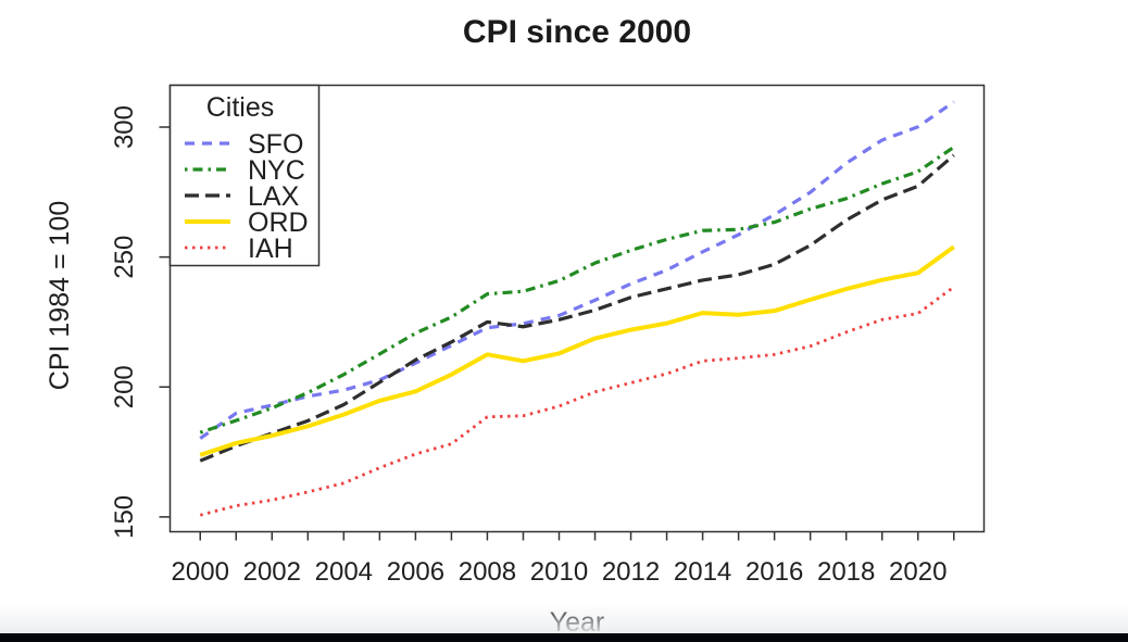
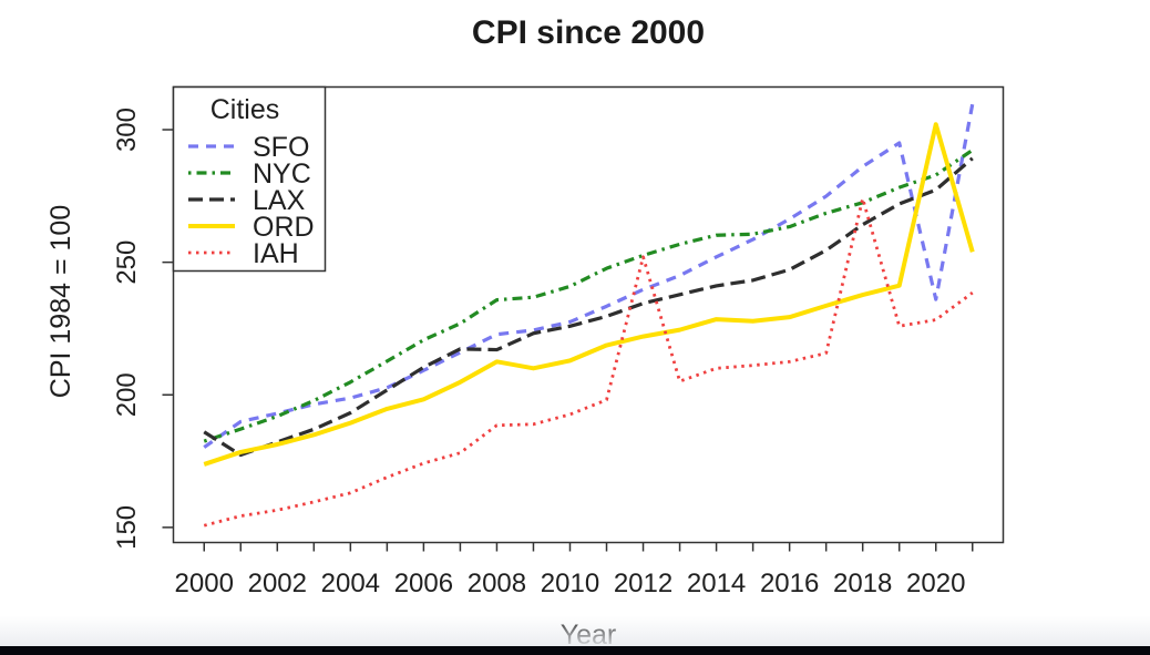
LAX/2000: 172 -> 186
LAX/2008: 225 -> 217
IAH/2012: 202 -> 252
IAH/2018: 221 -> 274
SFO/2020: 300 -> 236
ORD/2020: 244 -> 302
